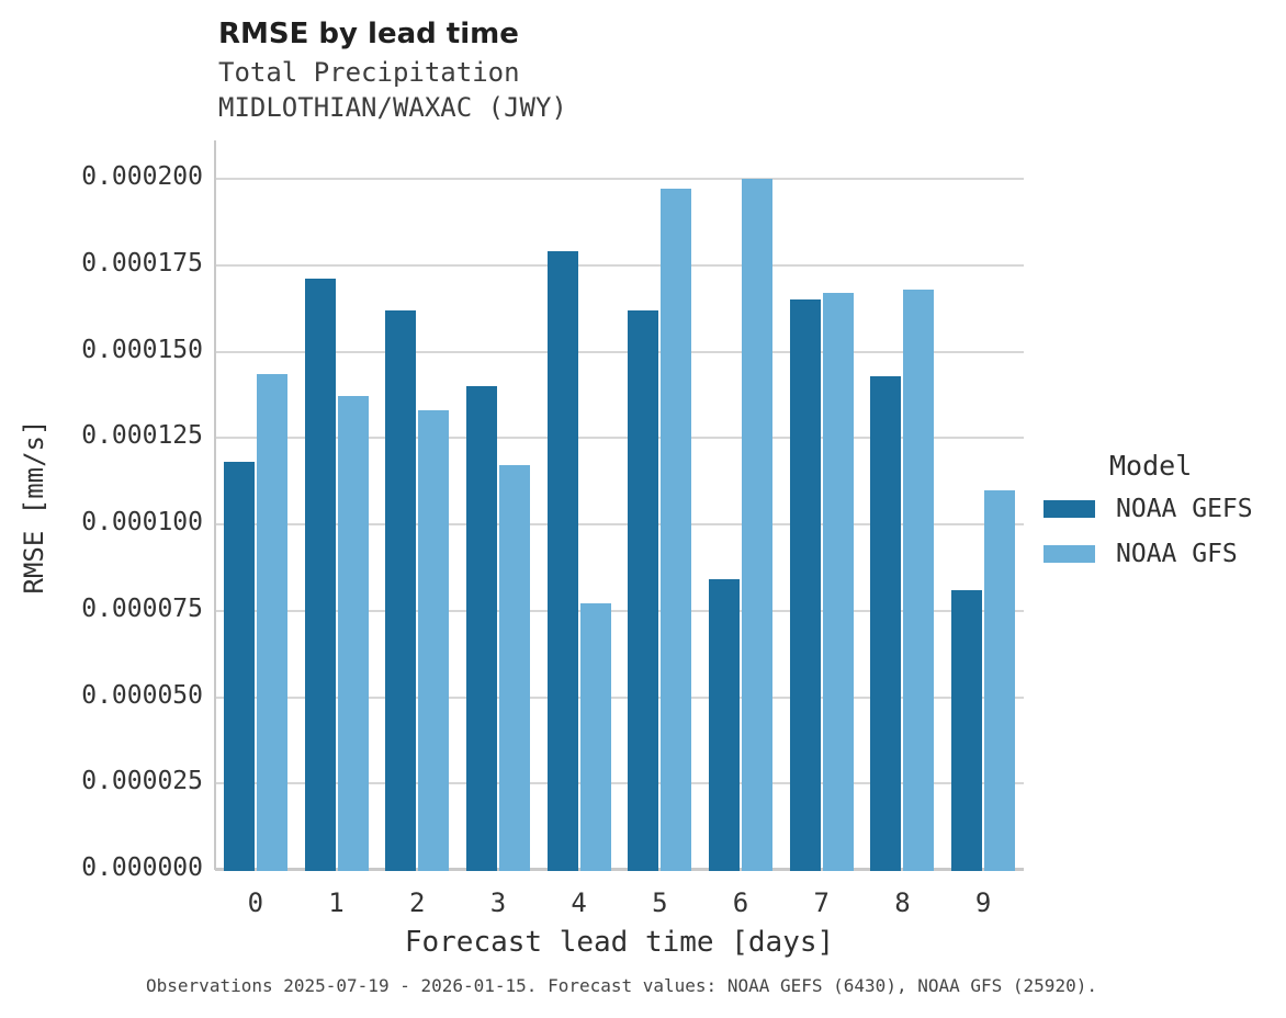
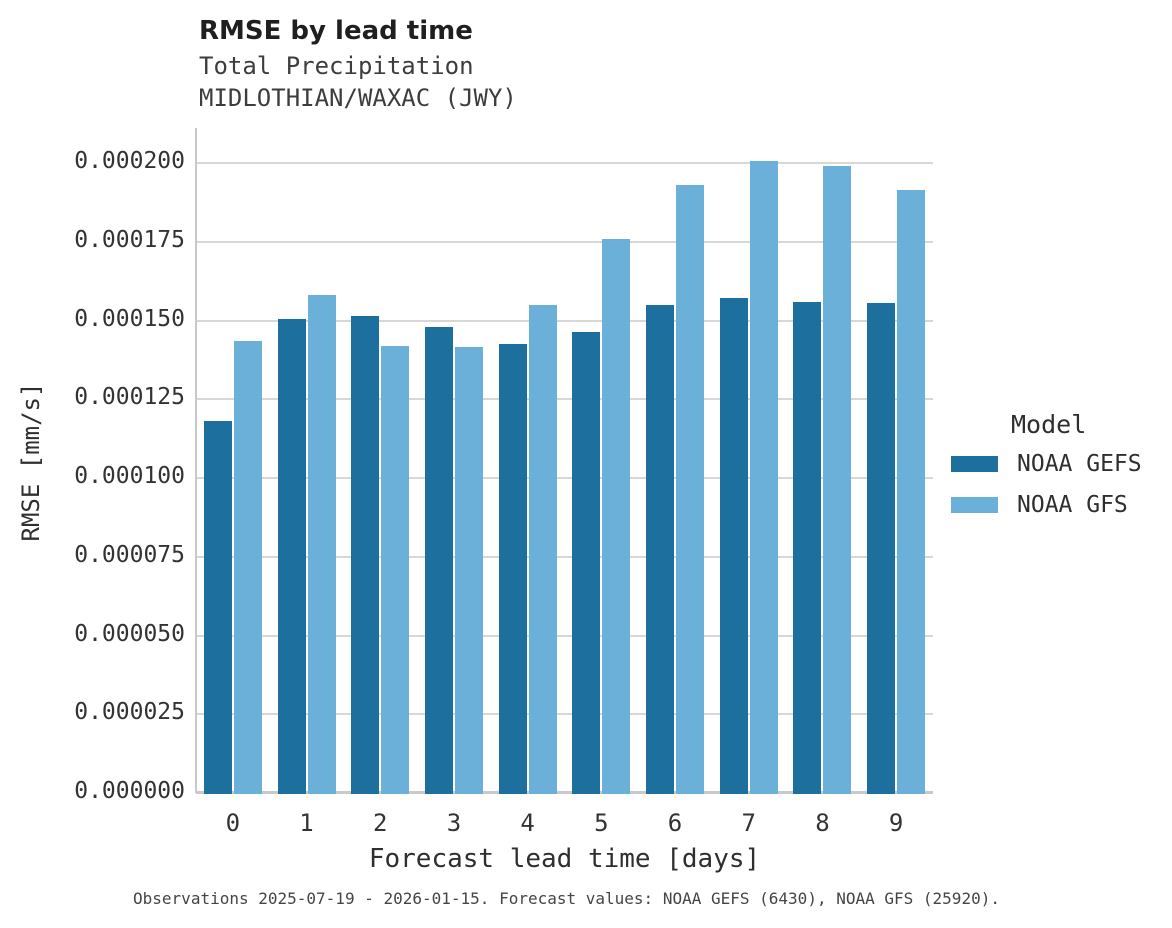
NOAA GEFS/1: 0.000171 -> 0.000150
NOAA GFS/1: 0.000137 -> 0.000158
NOAA GEFS/2: 0.000162 -> 0.000151
NOAA GFS/2: 0.000133 -> 0.000142
NOAA GEFS/3: 0.000140 -> 0.000148
NOAA GFS/3: 0.000117 -> 0.000141
NOAA GEFS/4: 0.000179 -> 0.000142
NOAA GFS/4: 0.000077 -> 0.000155
NOAA GEFS/5: 0.000162 -> 0.000147
NOAA GFS/5: 0.000197 -> 0.000176
NOAA GEFS/6: 0.000084 -> 0.000155
NOAA GFS/6: 0.000200 -> 0.000193
NOAA GEFS/7: 0.000165 -> 0.000157
NOAA GFS/7: 0.000167 -> 0.000200
NOAA GEFS/8: 0.000143 -> 0.000156
NOAA GFS/8: 0.000168 -> 0.000199
NOAA GEFS/9: 0.000081 -> 0.000156
NOAA GFS/9: 0.000110 -> 0.000191
